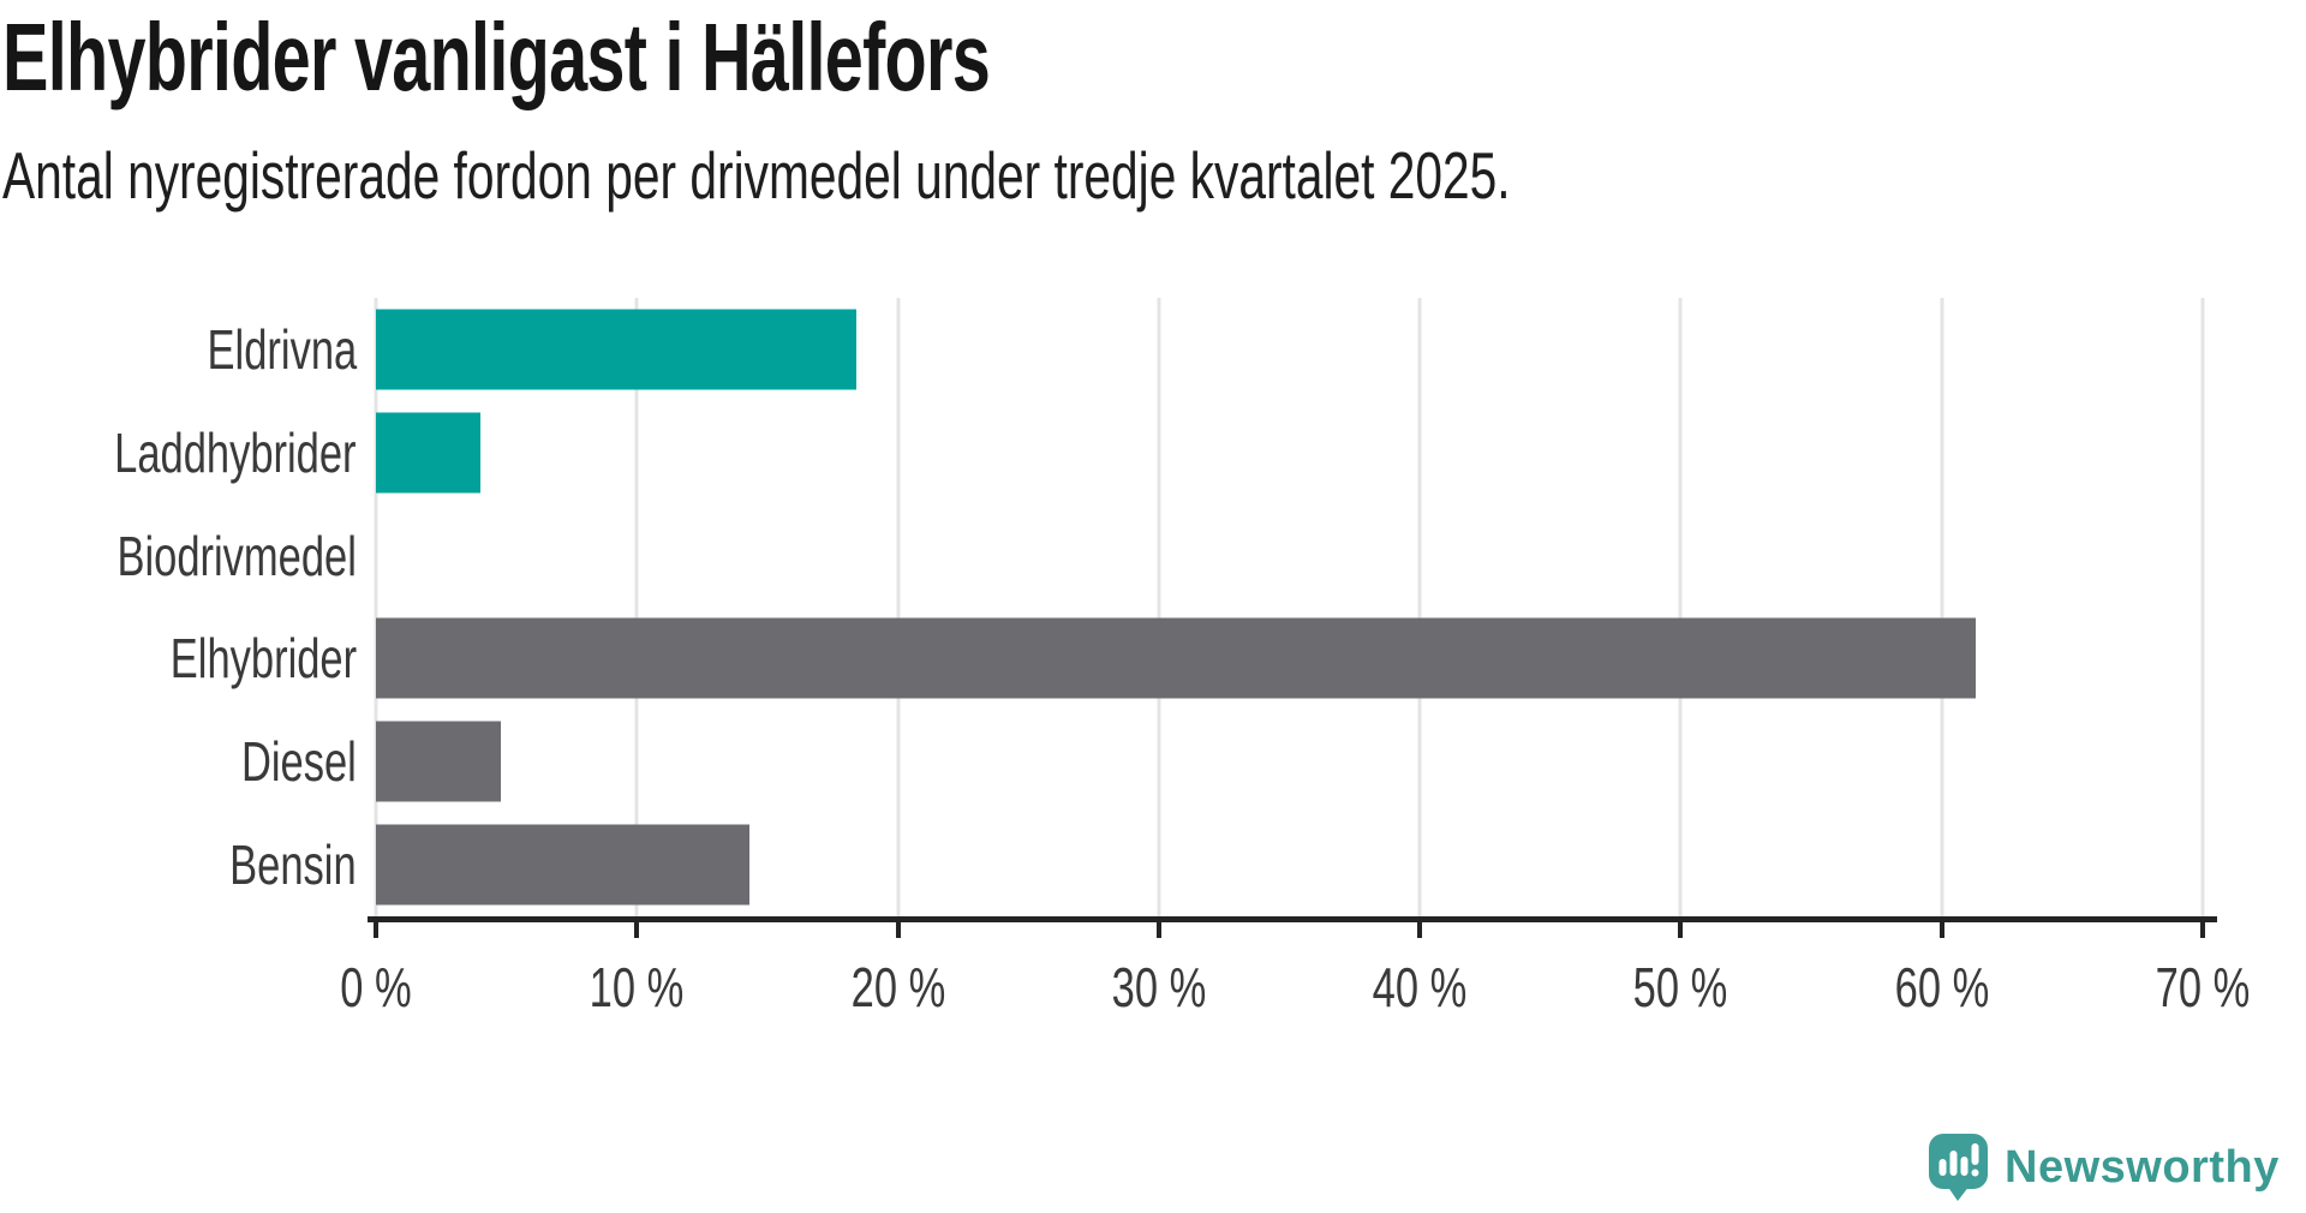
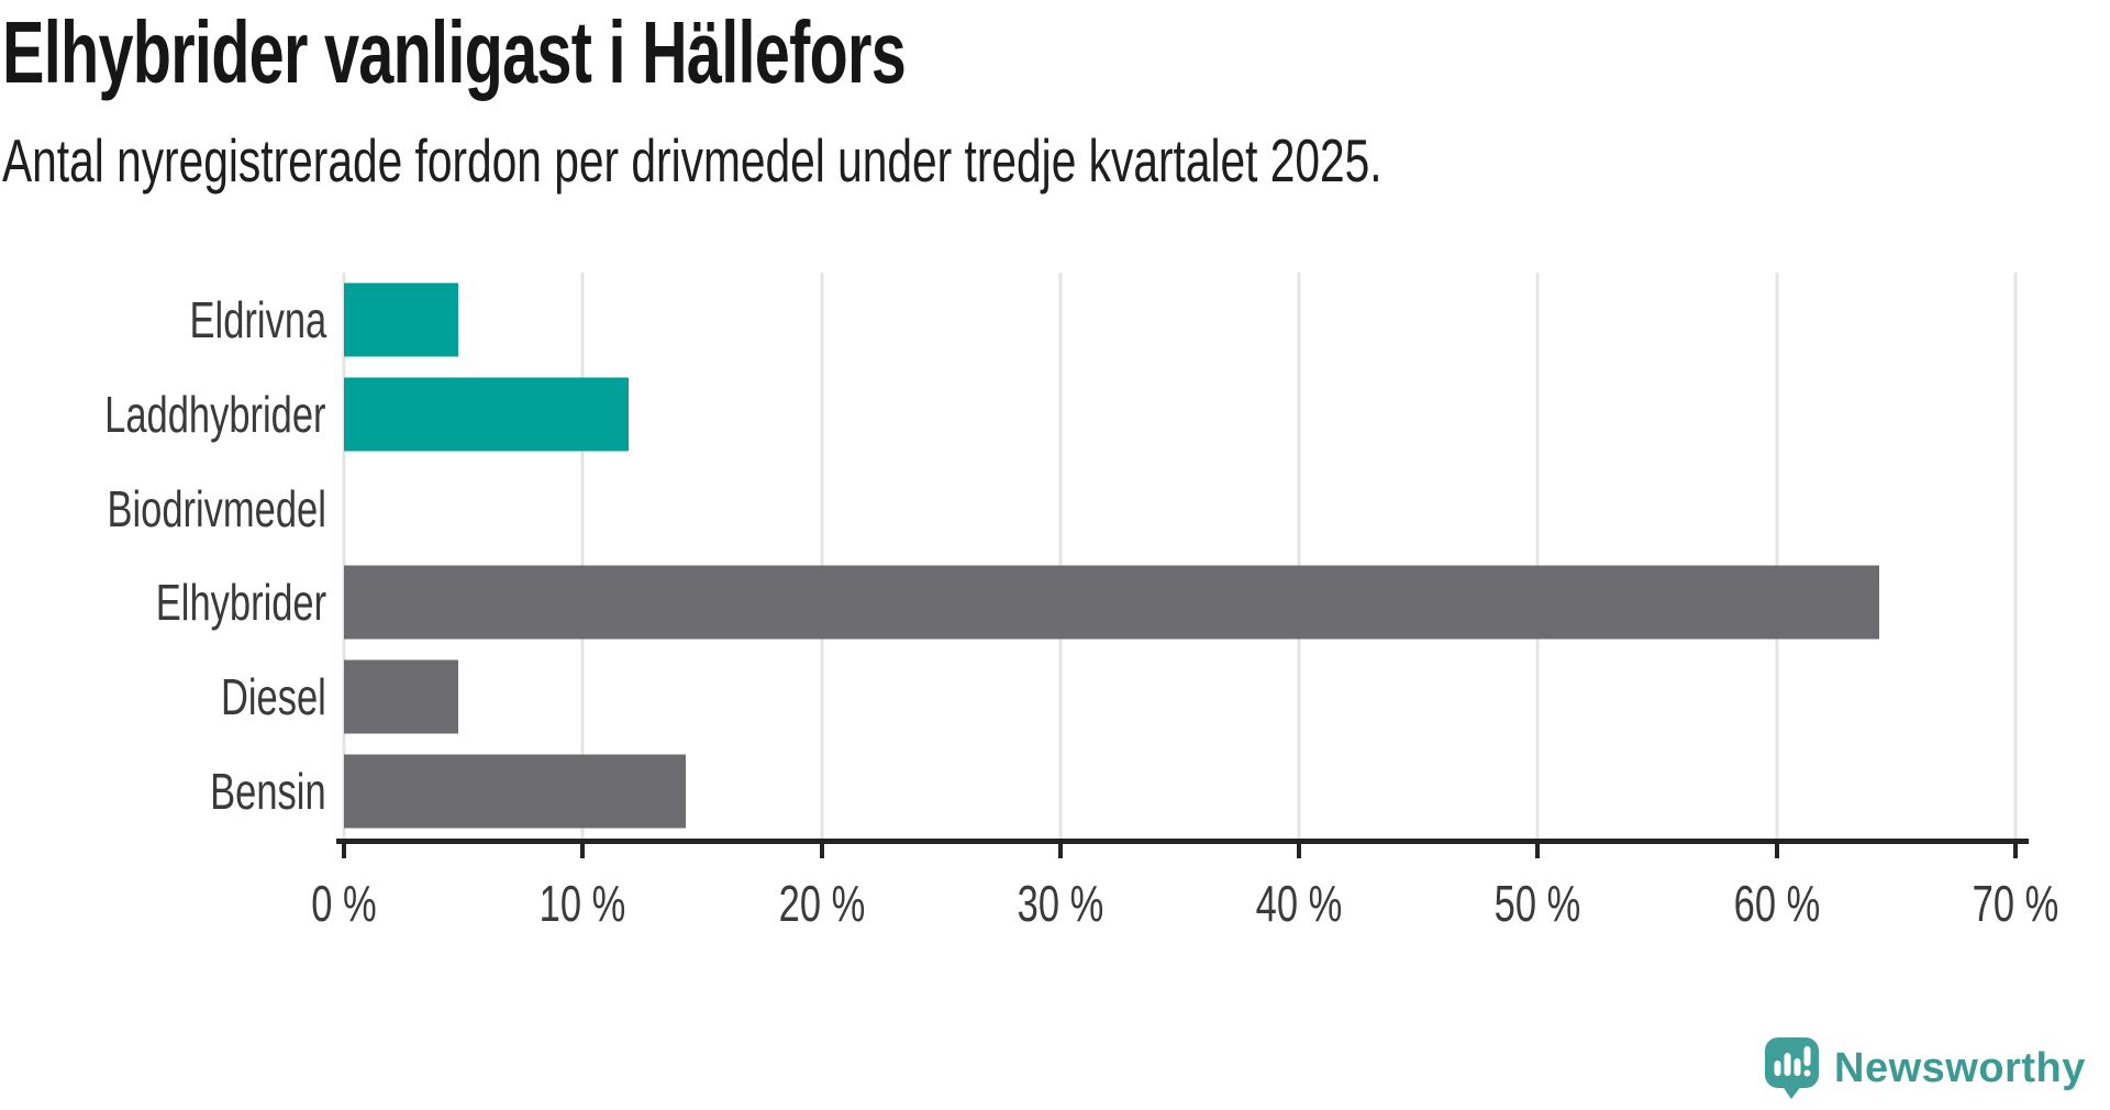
Eldrivna: 18.4% -> 4.8%
Laddhybrider: 4.0% -> 11.9%
Elhybrider: 61.3% -> 64.3%
